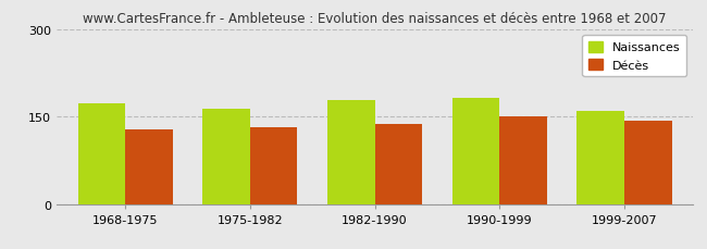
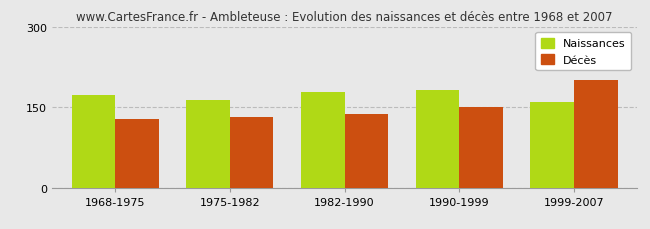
Décès/1999-2007: 143 -> 200
